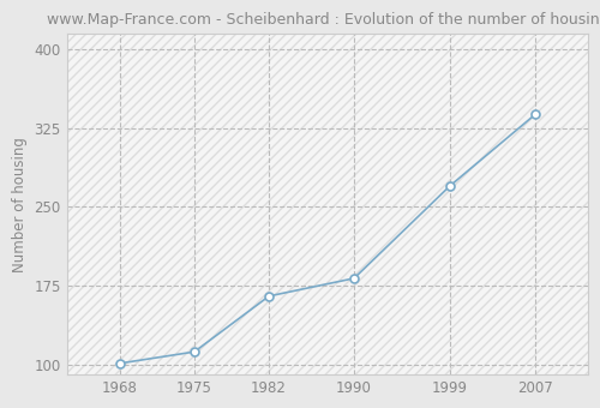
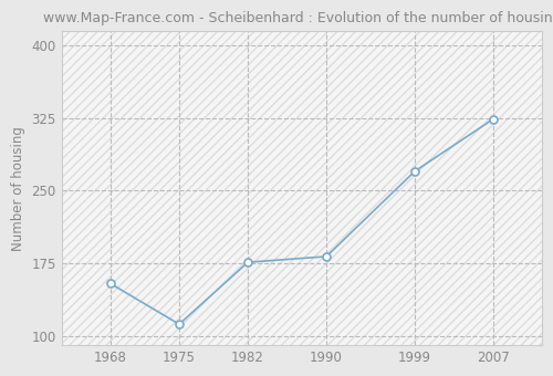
1968: 101 -> 154
1982: 165 -> 176
2007: 338 -> 324
